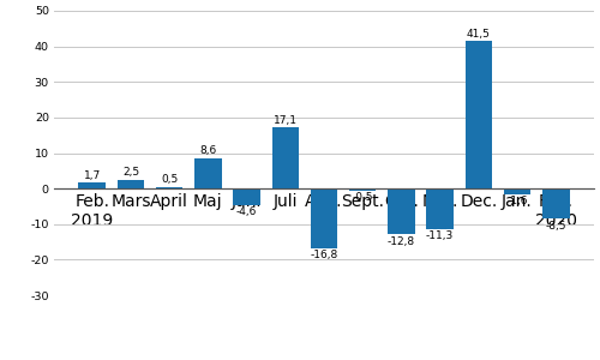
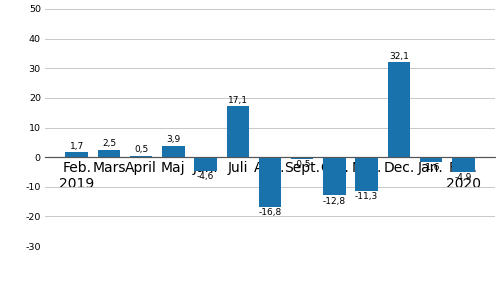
Maj: 8,6 -> 3,9
Dec.: 41,5 -> 32,1
Feb. 2020: -8.5 -> -4.9
